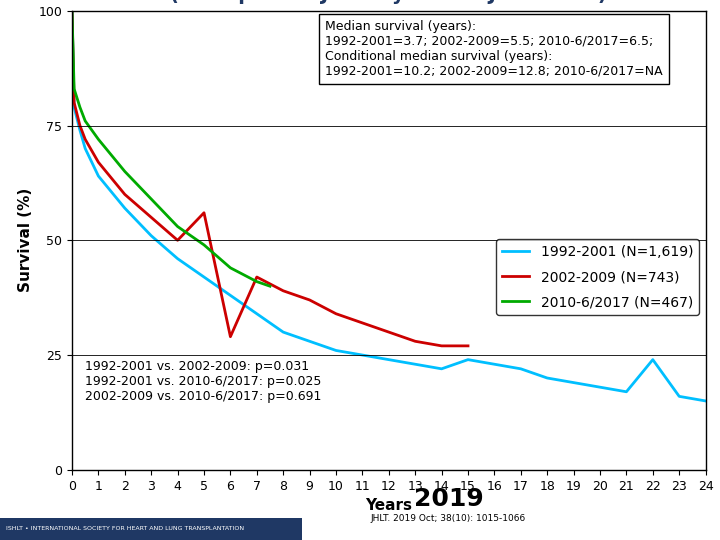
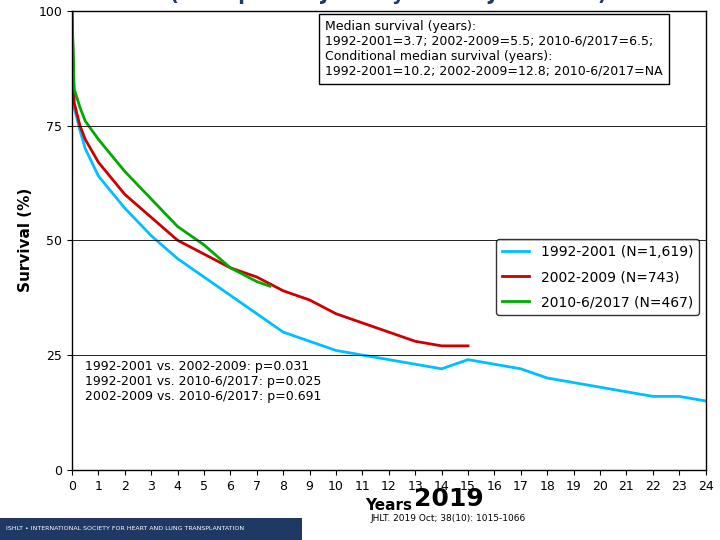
2002-2009 (N=743)/5: 56 -> 47
2002-2009 (N=743)/6: 29 -> 44
1992-2001 (N=1,619)/22: 24 -> 16
